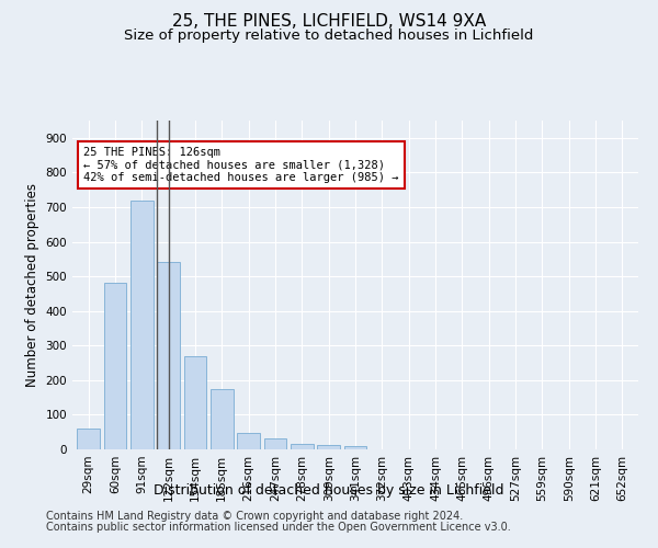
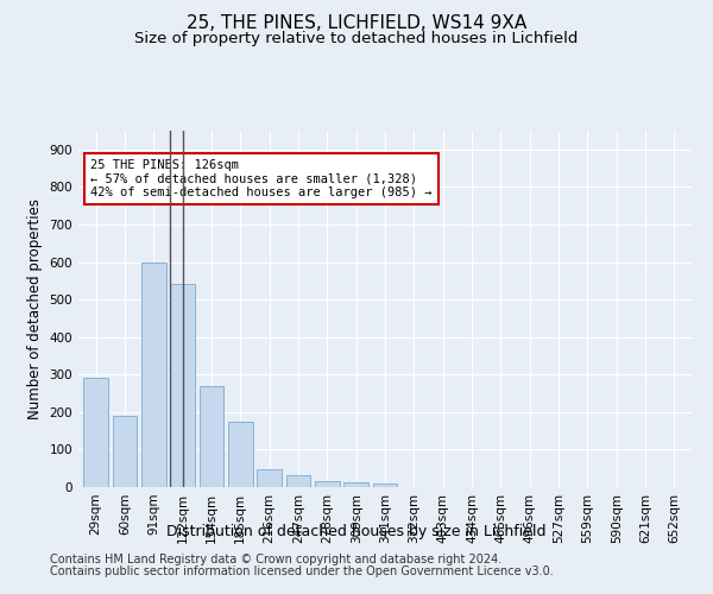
29sqm: 60 -> 290
60sqm: 480 -> 190
91sqm: 720 -> 600
